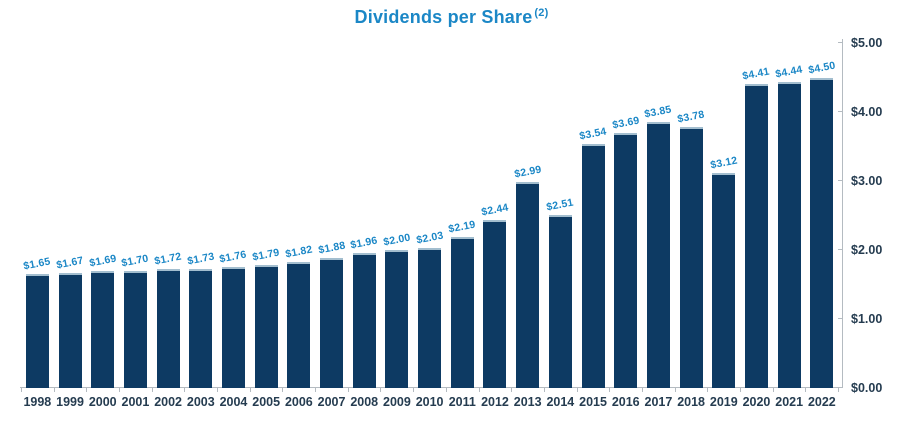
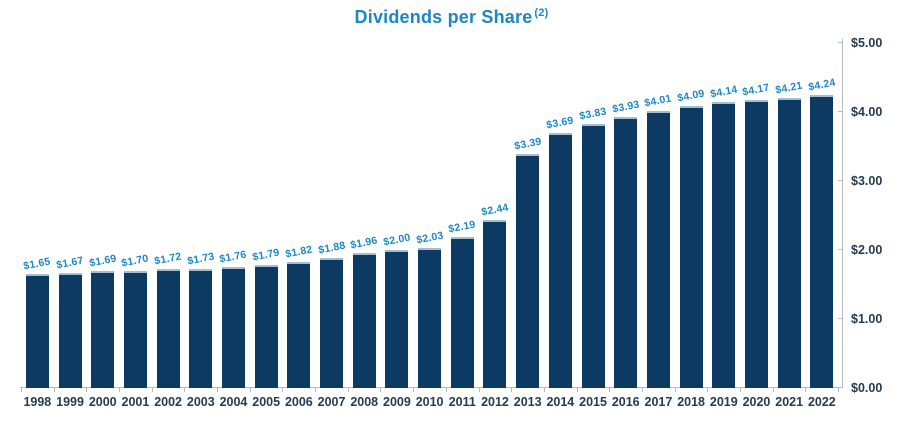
2013: $2.99 -> $3.39
2014: $2.51 -> $3.69
2015: $3.54 -> $3.83
2016: $3.69 -> $3.93
2017: $3.85 -> $4.01
2018: $3.78 -> $4.09
2019: $3.12 -> $4.14
2020: $4.41 -> $4.17
2021: $4.44 -> $4.21
2022: $4.50 -> $4.24
